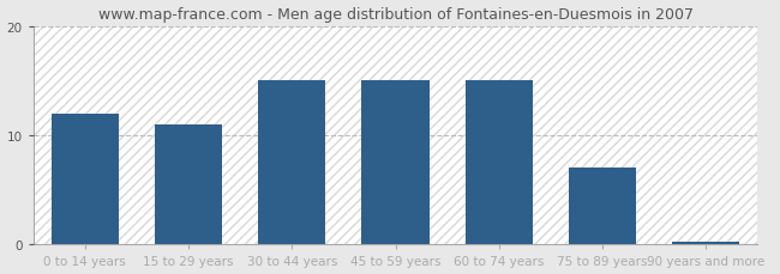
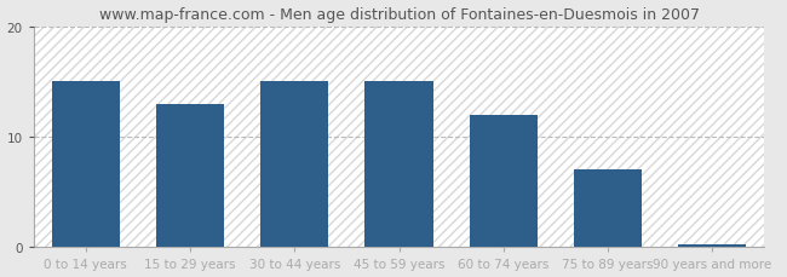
0 to 14 years: 12.0 -> 15.0
15 to 29 years: 11.0 -> 13.0
60 to 74 years: 15.0 -> 12.0
